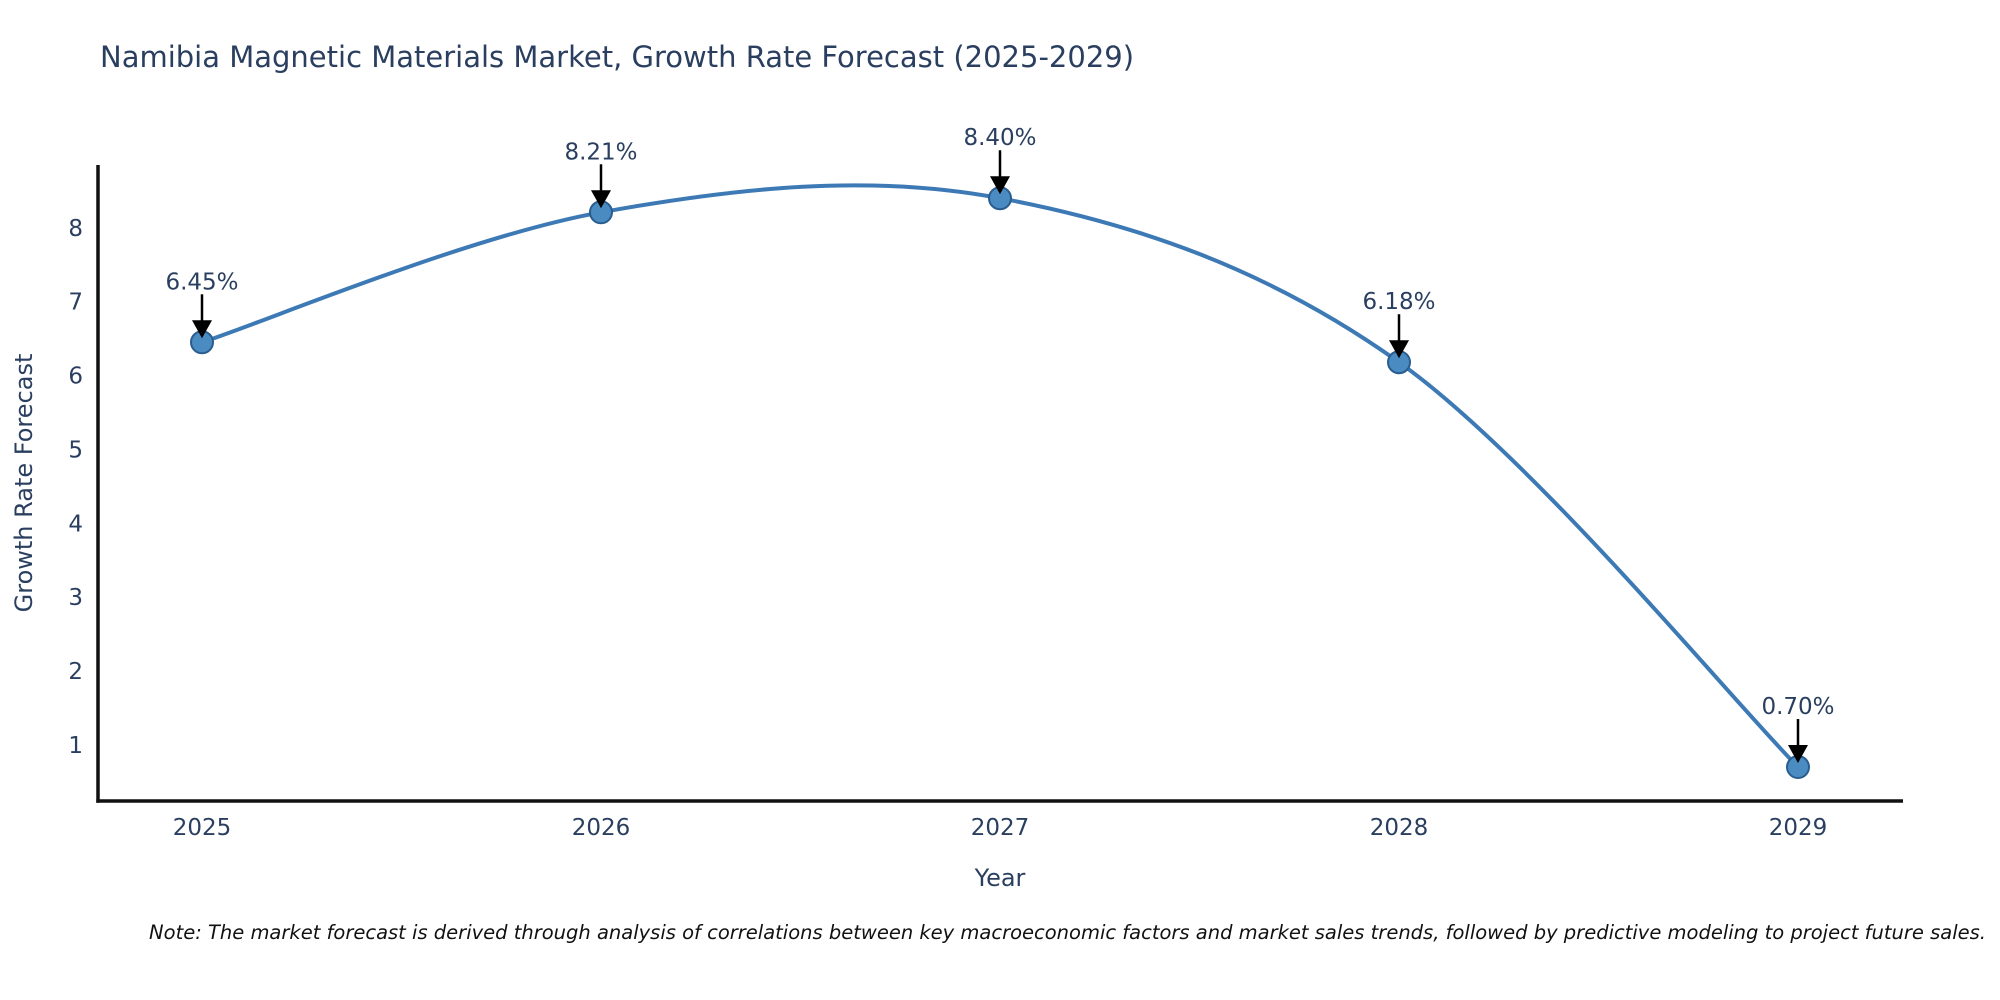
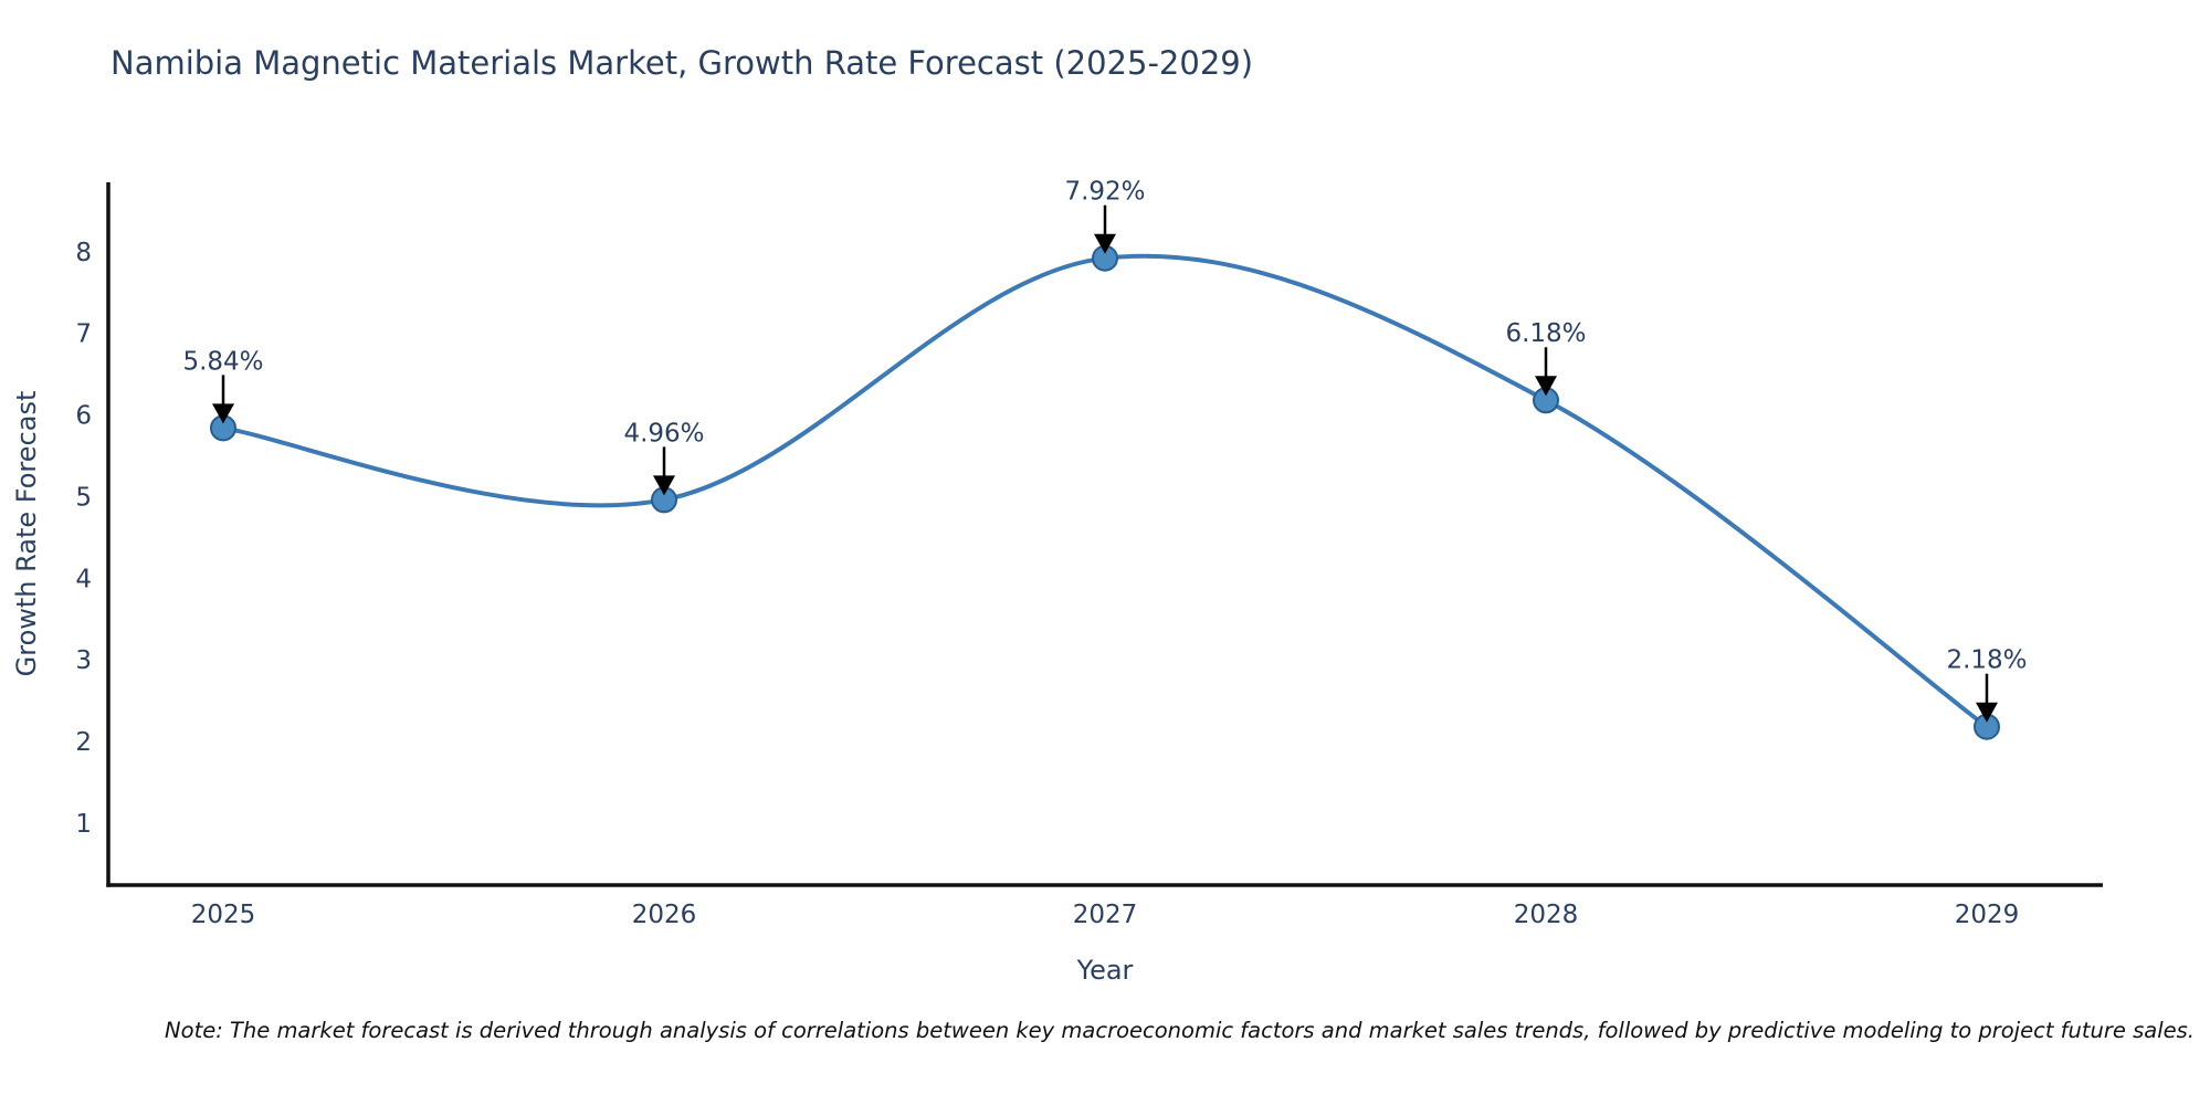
2025: 6.45% -> 5.84%
2026: 8.21% -> 4.96%
2027: 8.40% -> 7.92%
2029: 0.70% -> 2.18%
